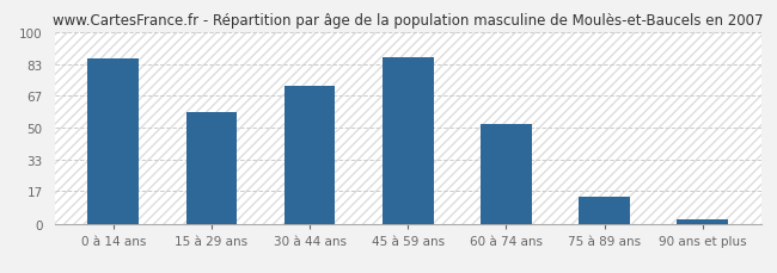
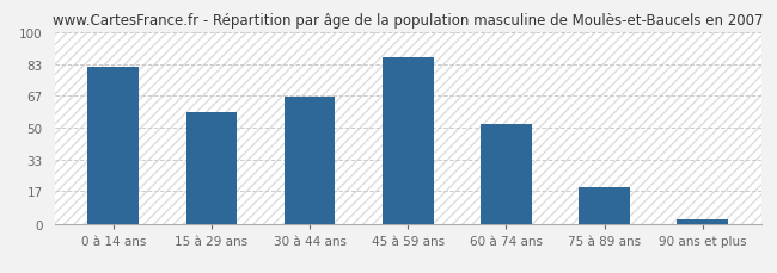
0 à 14 ans: 86 -> 82
30 à 44 ans: 72 -> 66
75 à 89 ans: 14 -> 19
